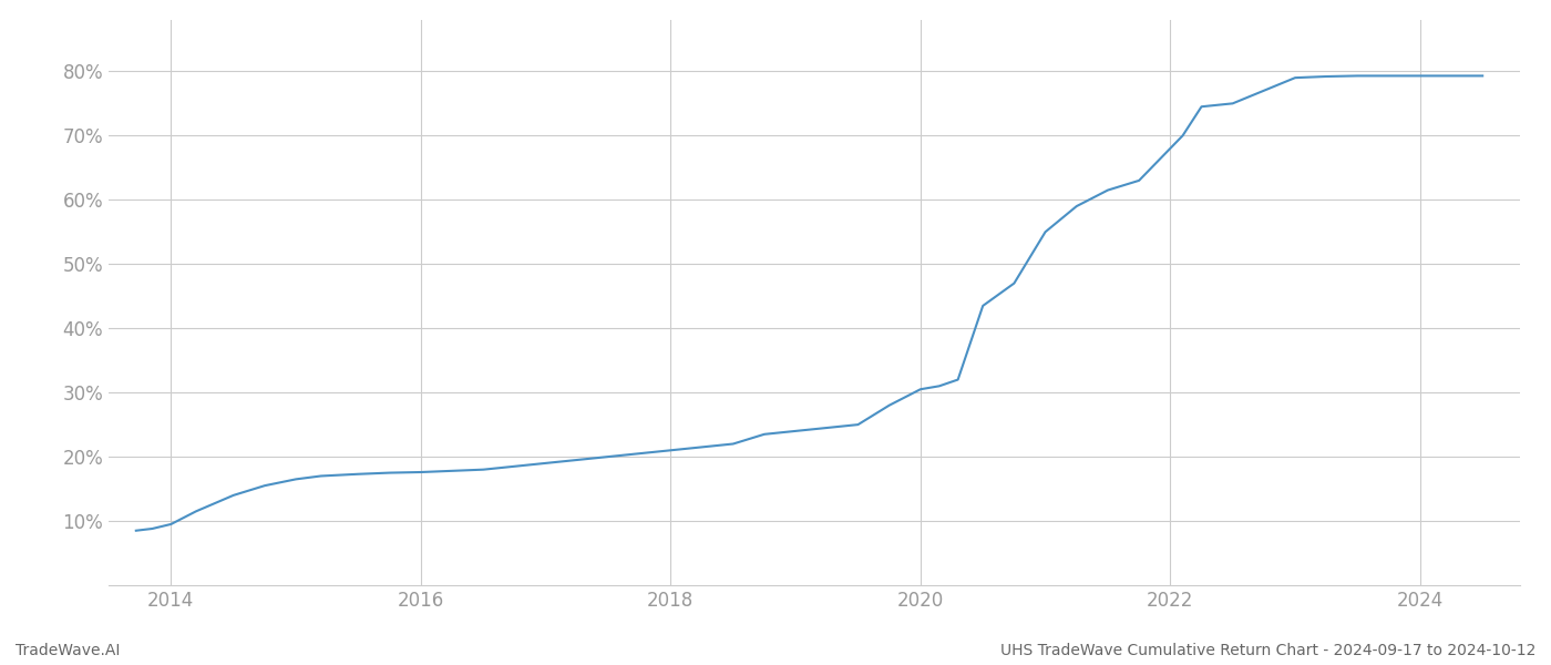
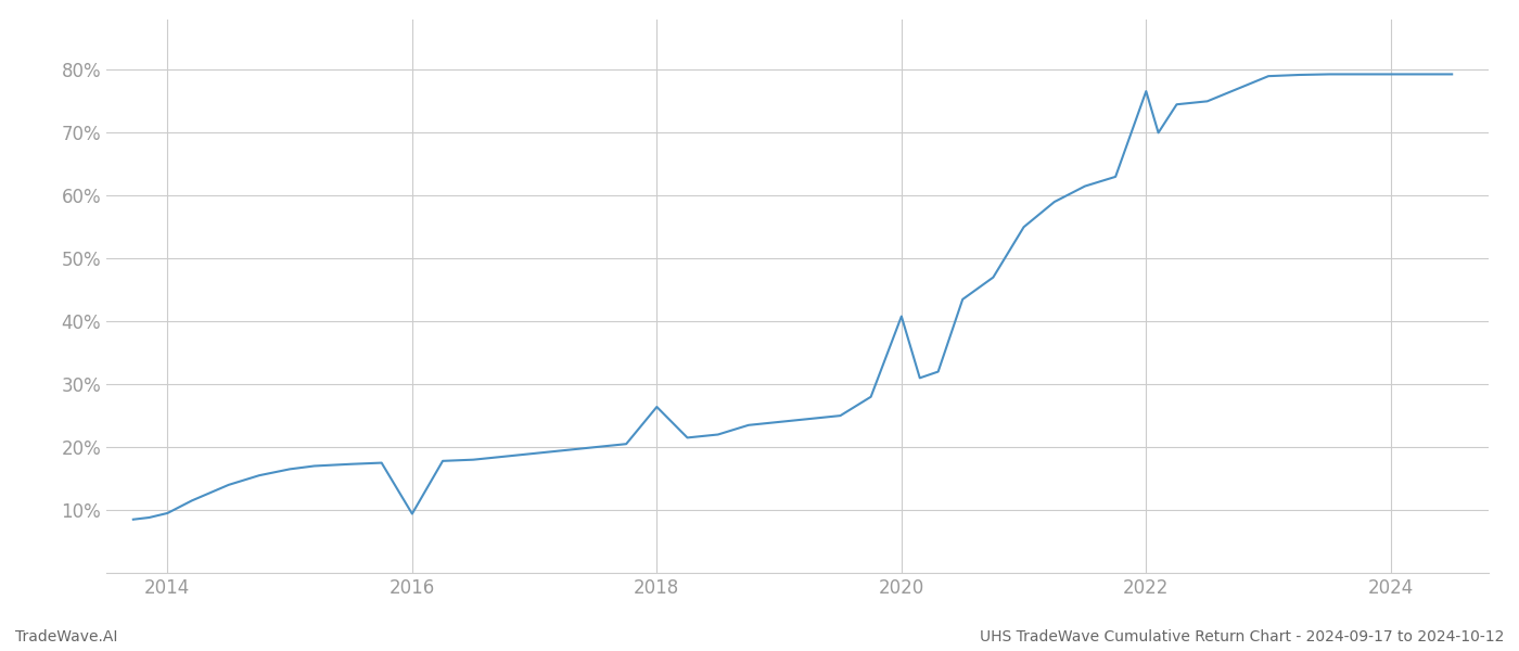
2016: 17.6% -> 9.4%
2018: 21.0% -> 26.4%
2020: 30.5% -> 40.8%
2022: 68.0% -> 76.6%
